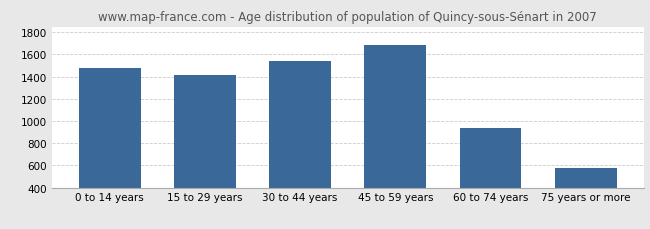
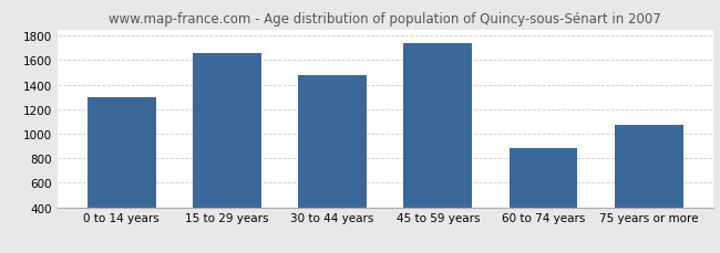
0 to 14 years: 1480 -> 1300
15 to 29 years: 1410 -> 1660
30 to 44 years: 1540 -> 1480
45 to 59 years: 1680 -> 1740
60 to 74 years: 940 -> 880
75 years or more: 580 -> 1070
